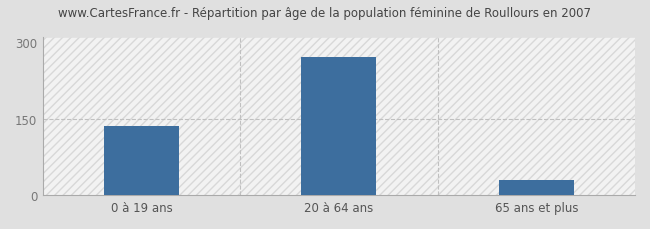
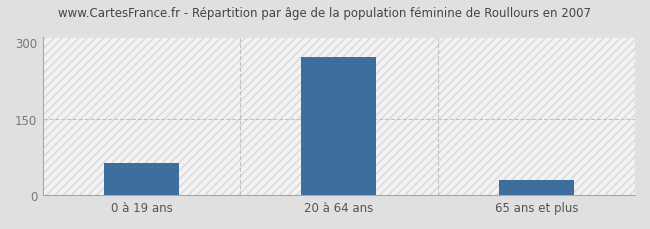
0 à 19 ans: 136 -> 64
